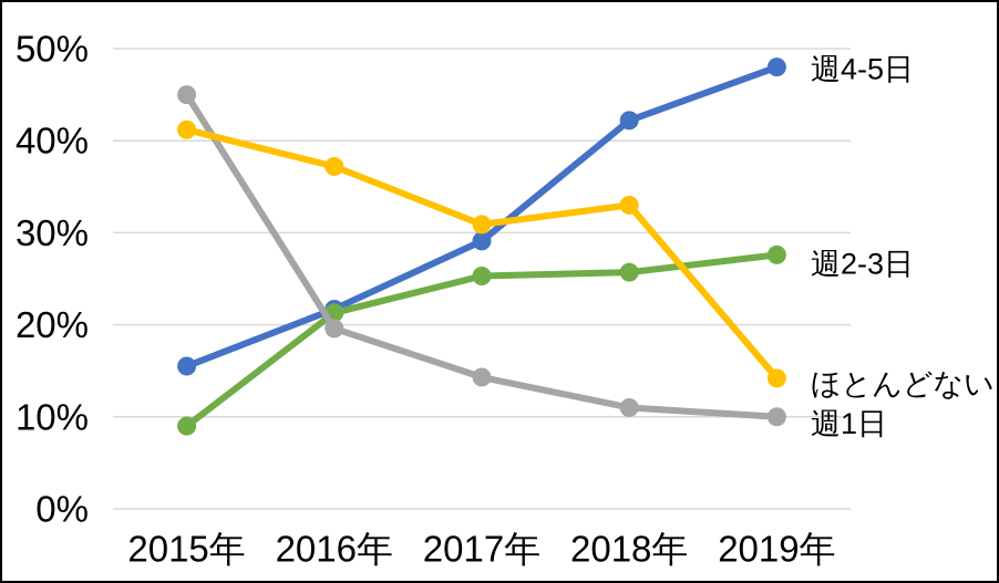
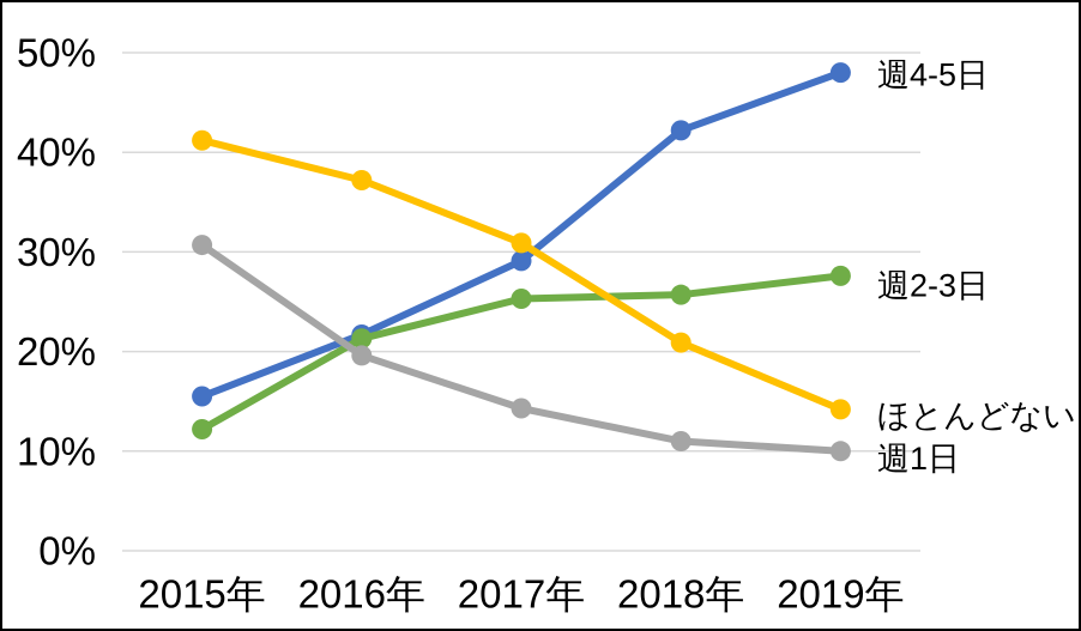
週2-3日/2015年: 9% -> 12%
週1日/2015年: 45% -> 31%
ほとんどない/2018年: 33% -> 21%
